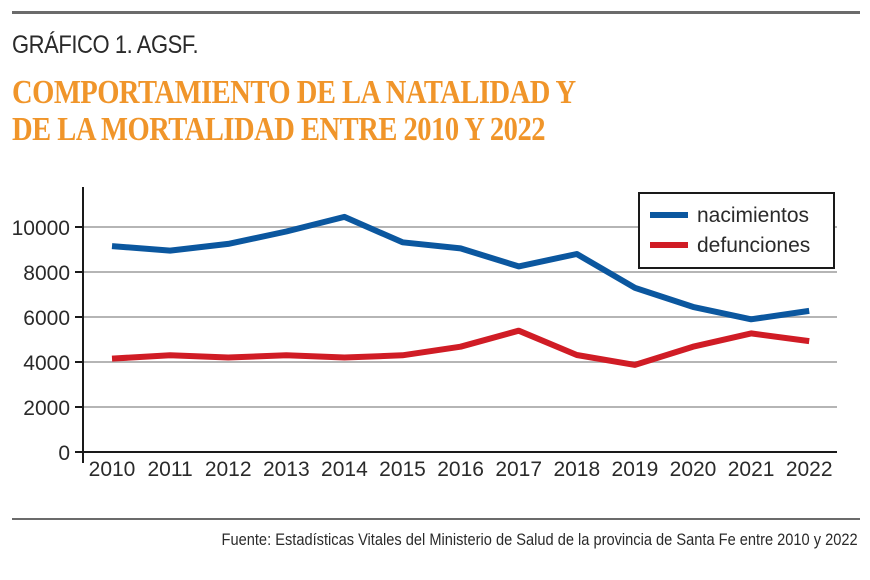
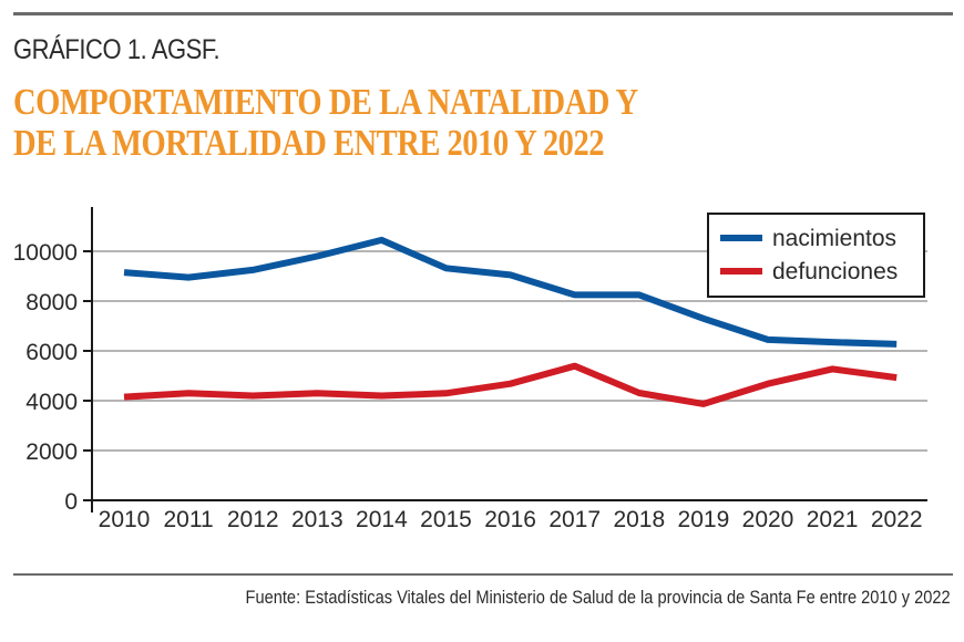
nacimientos/2018: 8800 -> 8200
nacimientos/2021: 5900 -> 6400
